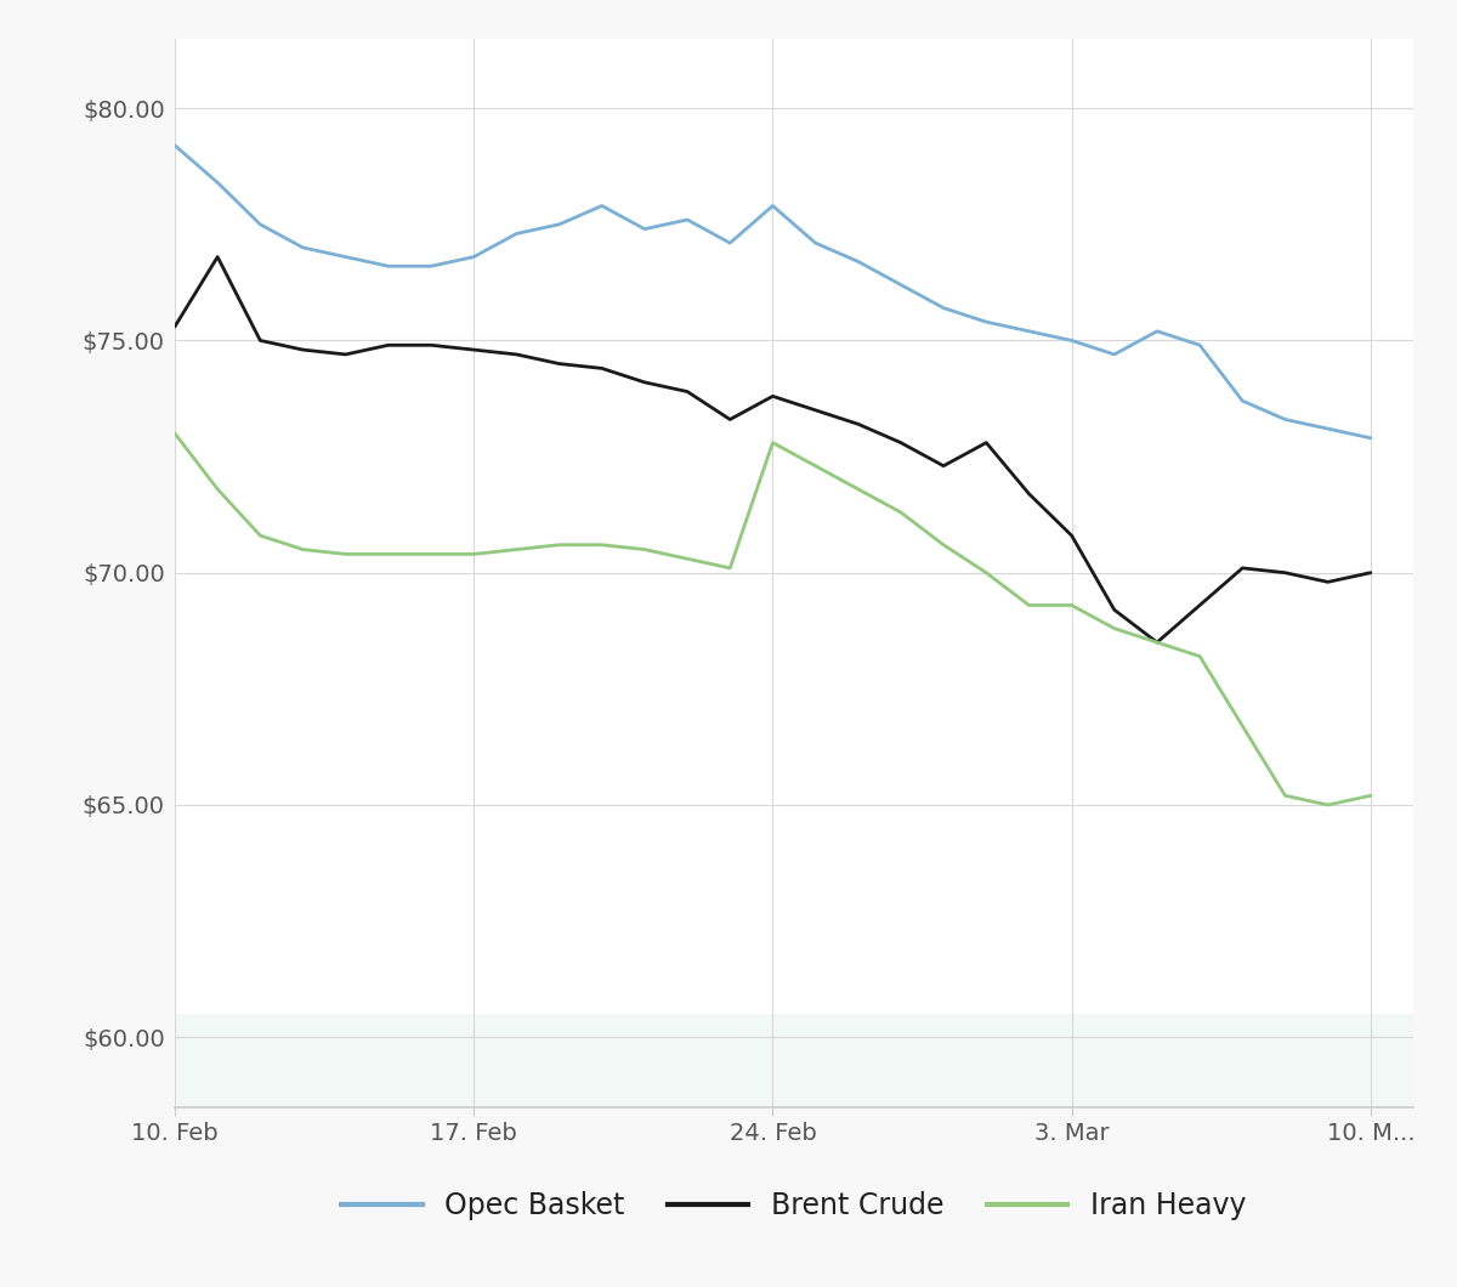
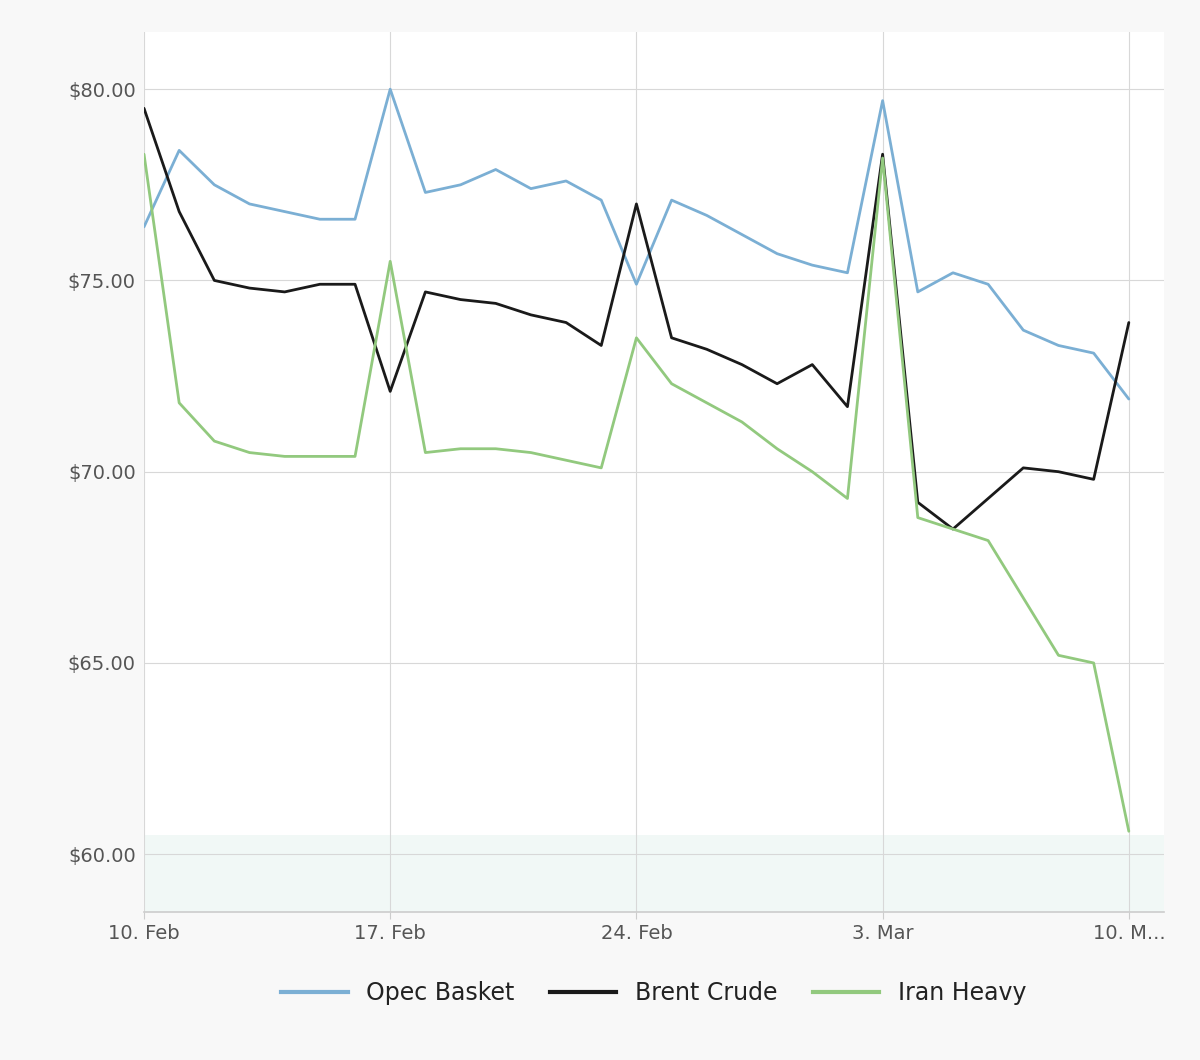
Opec Basket/10. Feb: $79.2 -> $76.4
Brent Crude/10. Feb: $75.3 -> $79.5
Iran Heavy/10. Feb: $73.0 -> $78.3
Opec Basket/17. Feb: $76.8 -> $80.0
Brent Crude/17. Feb: $74.8 -> $72.1
Iran Heavy/17. Feb: $70.4 -> $75.5
Opec Basket/24. Feb: $77.9 -> $74.9
Brent Crude/24. Feb: $73.8 -> $77.0
Iran Heavy/24. Feb: $72.8 -> $73.5
Opec Basket/3. Mar: $75.0 -> $79.7
Brent Crude/3. Mar: $70.8 -> $78.3
Iran Heavy/3. Mar: $69.3 -> $78.2
Opec Basket/10. M...: $72.9 -> $71.9
Brent Crude/10. M...: $70.0 -> $73.9
Iran Heavy/10. M...: $65.2 -> $60.6
